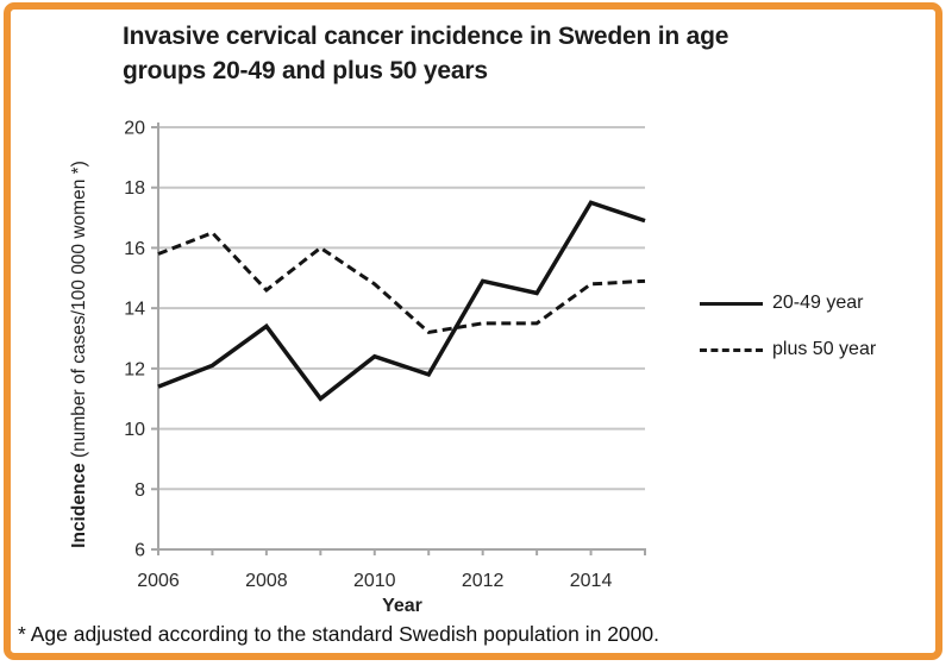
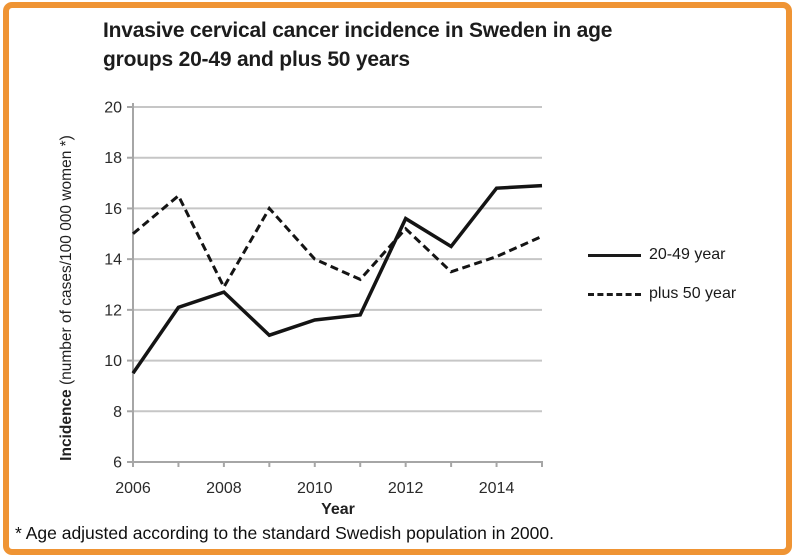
20-49 year/2006: 11.4 -> 9.5
plus 50 year/2006: 15.8 -> 15.0
20-49 year/2008: 13.4 -> 12.7
plus 50 year/2008: 14.6 -> 12.9
20-49 year/2010: 12.4 -> 11.6
plus 50 year/2010: 14.8 -> 14.0
20-49 year/2012: 14.9 -> 15.6
plus 50 year/2012: 13.5 -> 15.2
20-49 year/2014: 17.5 -> 16.8
plus 50 year/2014: 14.8 -> 14.1
